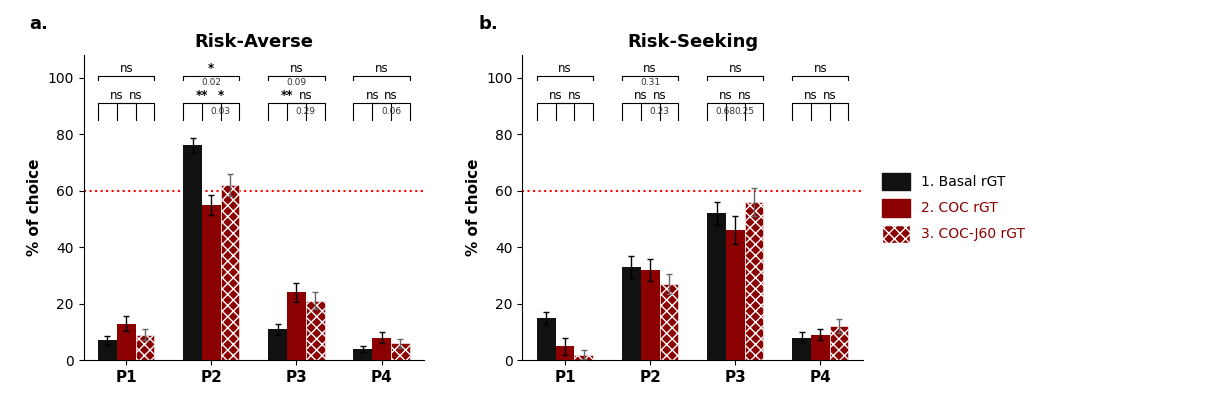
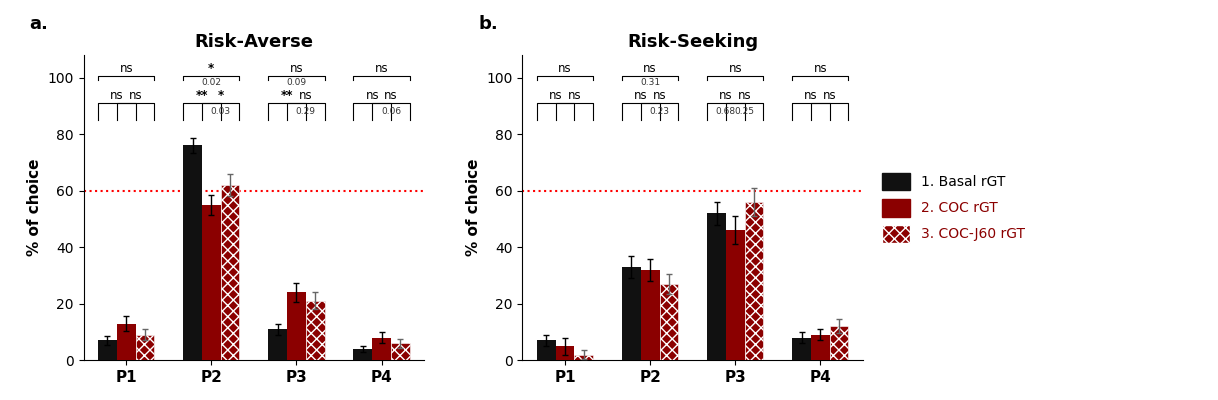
Risk-Seeking/1. Basal rGT/P1: 15 -> 7
